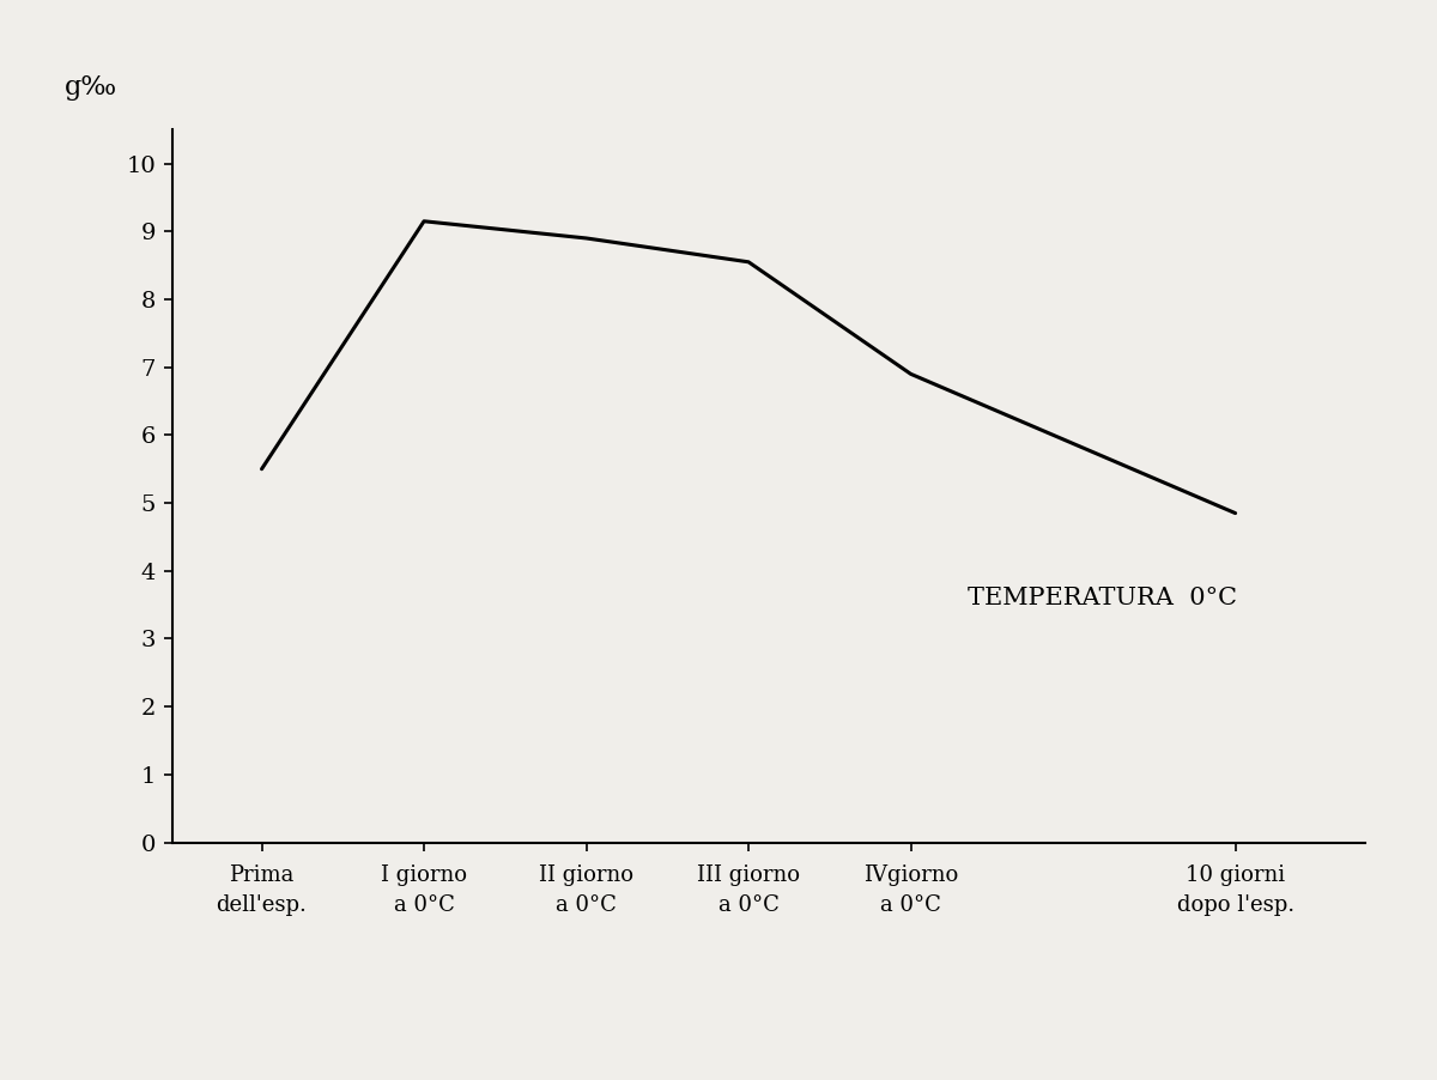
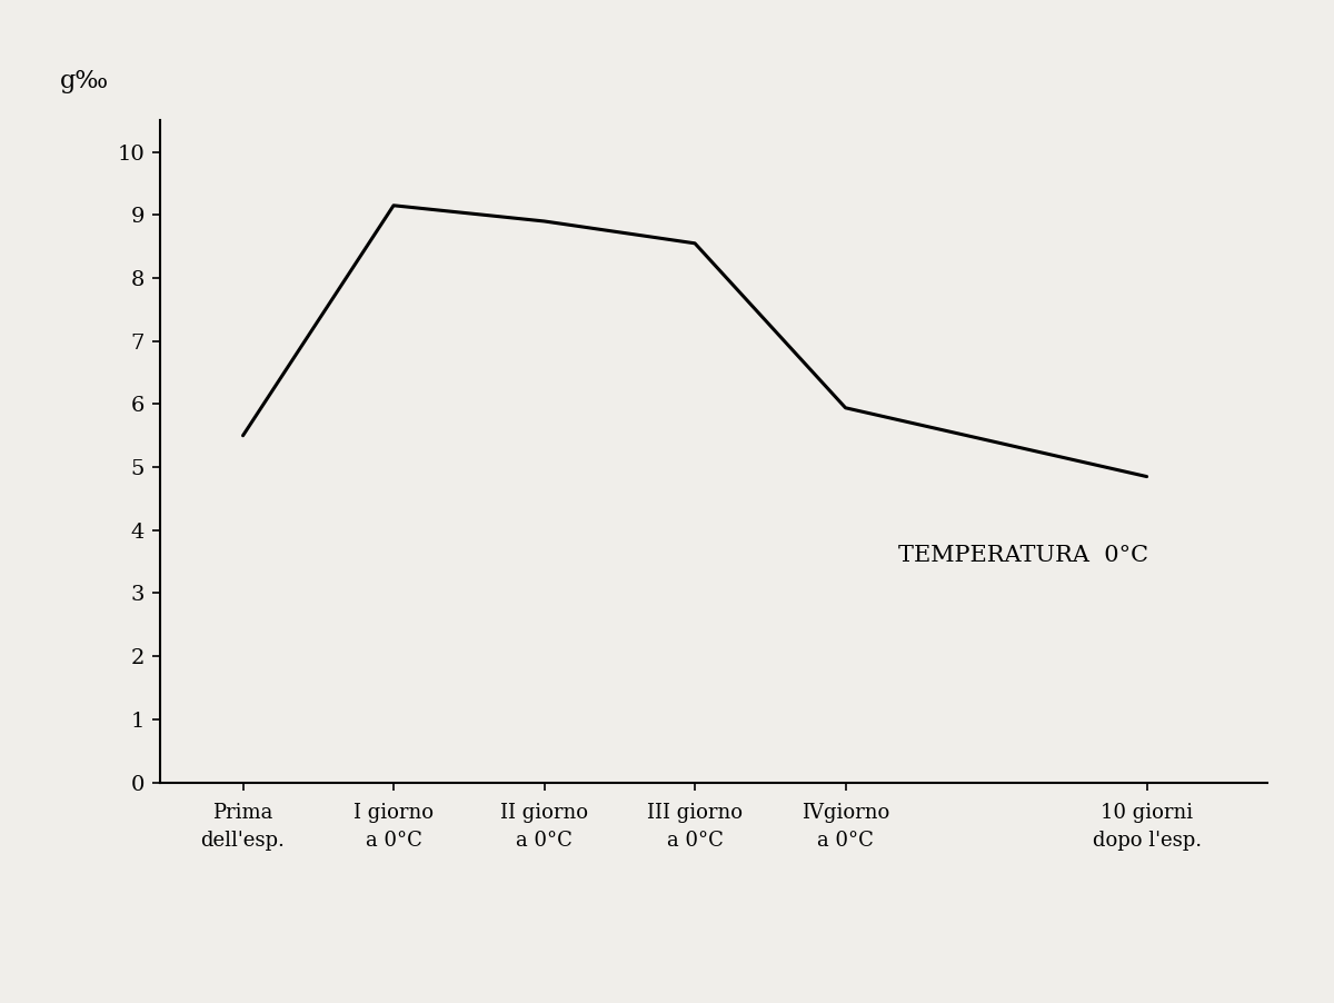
IVgiorno a 0°C: 6.90 -> 5.94
